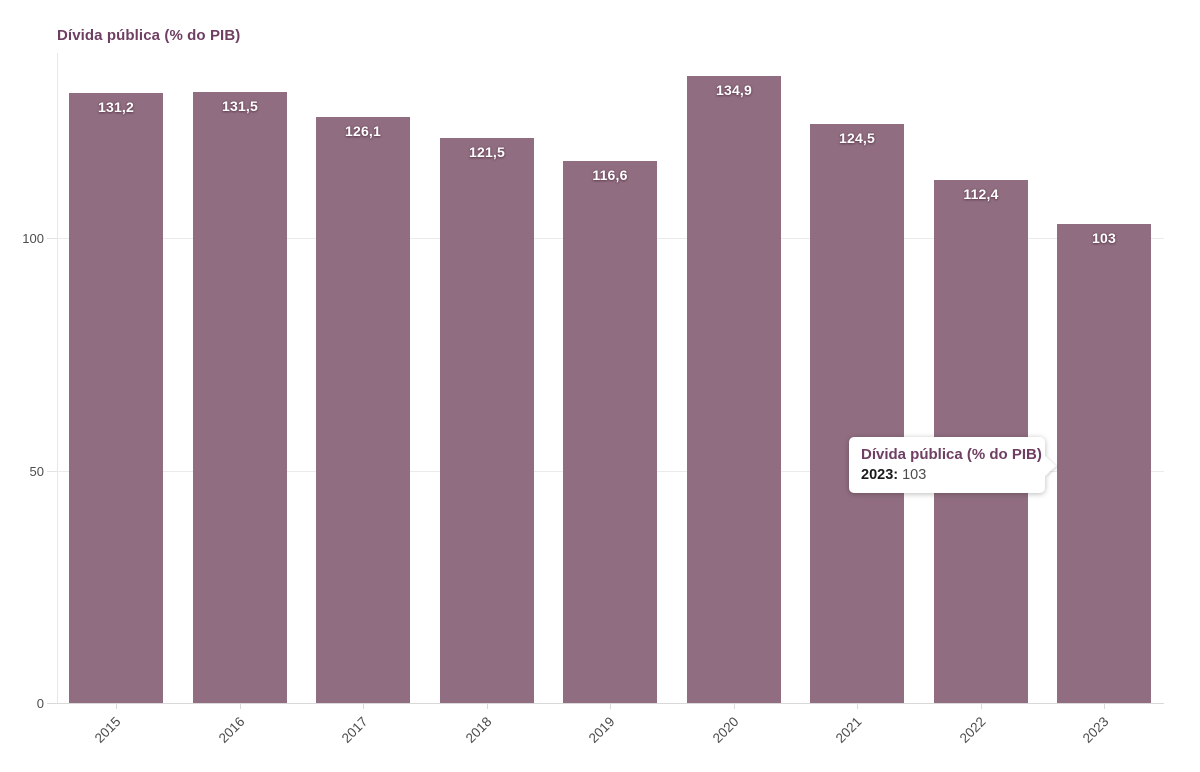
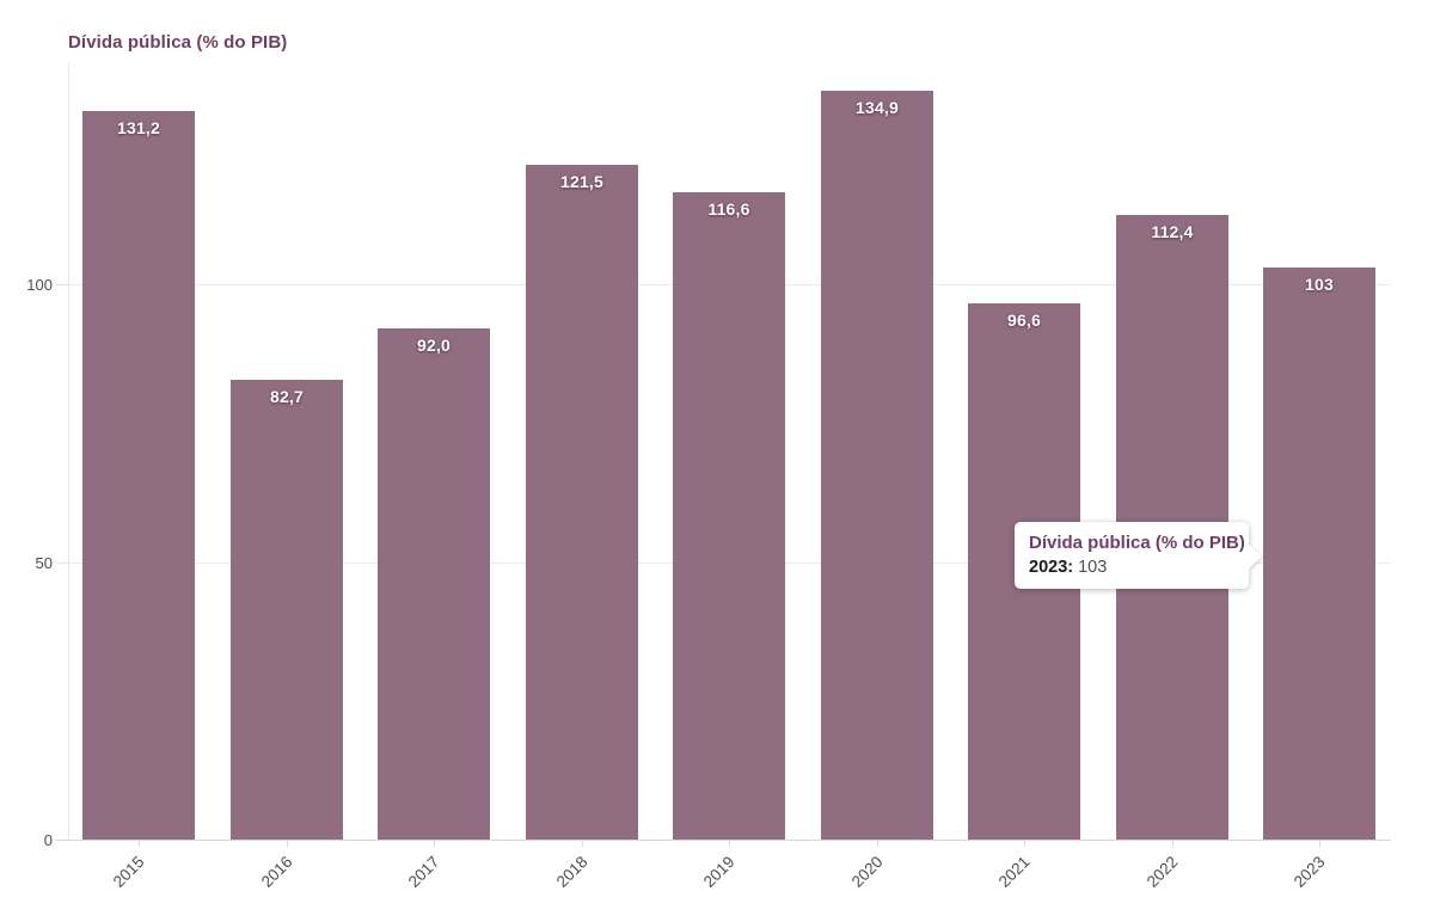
2016: 131,5 -> 82,7
2017: 126,1 -> 92,0
2021: 124,5 -> 96,6
